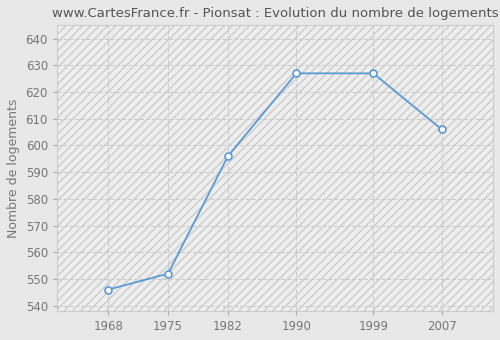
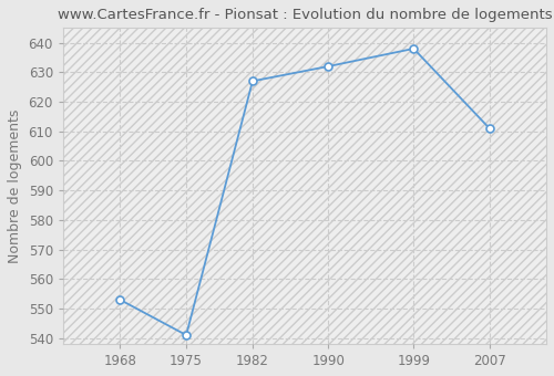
1968: 546 -> 553
1975: 552 -> 541
1982: 596 -> 627
1990: 627 -> 632
1999: 627 -> 638
2007: 606 -> 611
